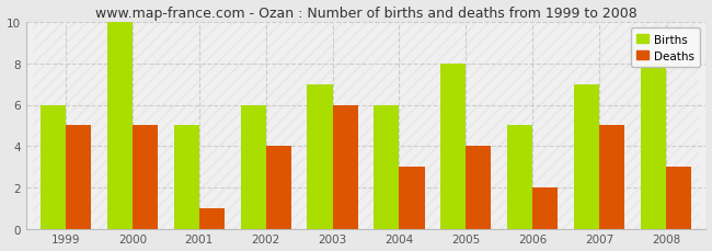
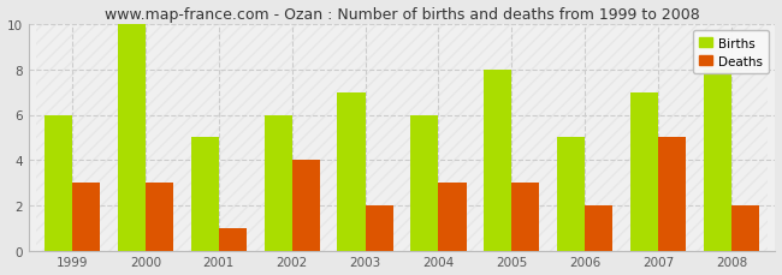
Deaths/1999: 5 -> 3
Deaths/2000: 5 -> 3
Deaths/2003: 6 -> 2
Deaths/2005: 4 -> 3
Deaths/2008: 3 -> 2
